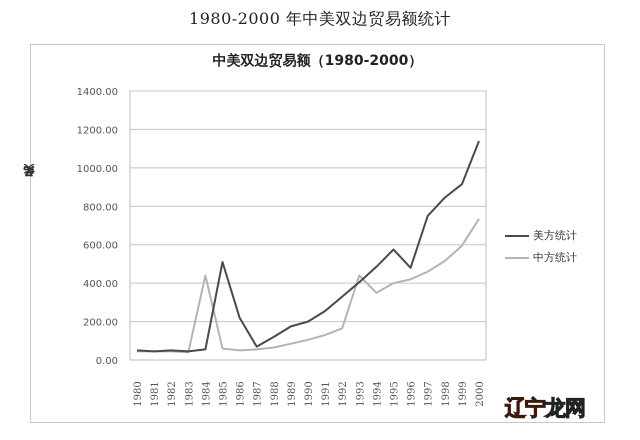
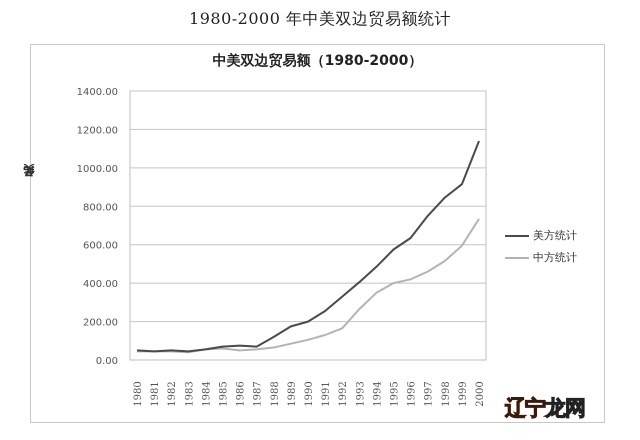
中方统计/1984: 440 -> 60
美方统计/1985: 510 -> 70
美方统计/1986: 220 -> 80
中方统计/1993: 440 -> 260
美方统计/1996: 480 -> 640
